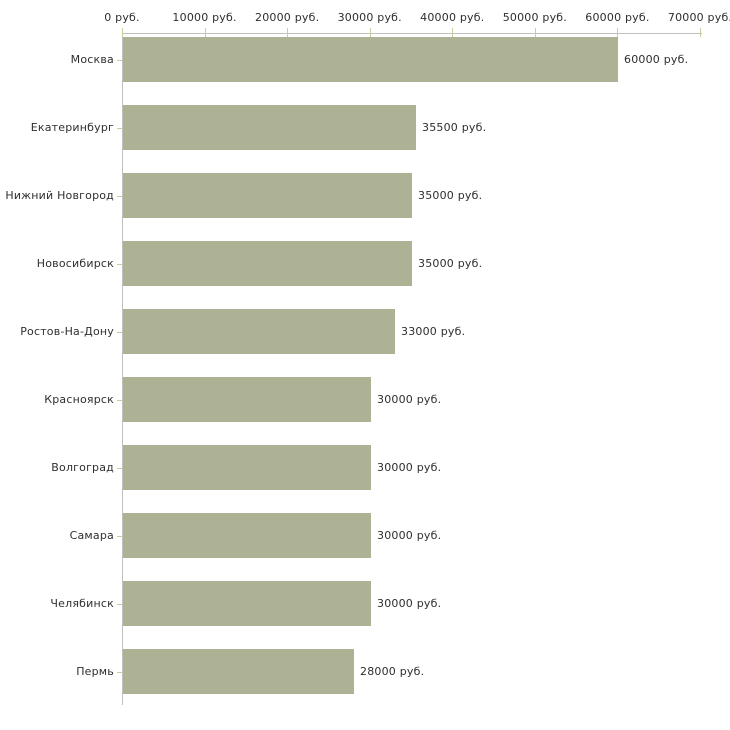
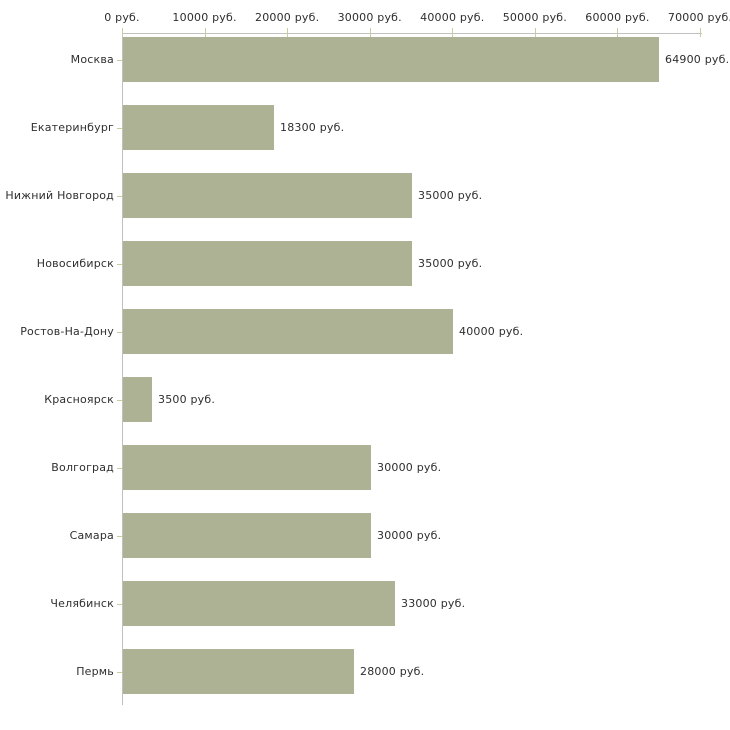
Москва: 60000 -> 64900
Екатеринбург: 35500 -> 18300
Ростов-На-Дону: 33000 -> 40000
Красноярск: 30000 -> 3500
Челябинск: 30000 -> 33000
